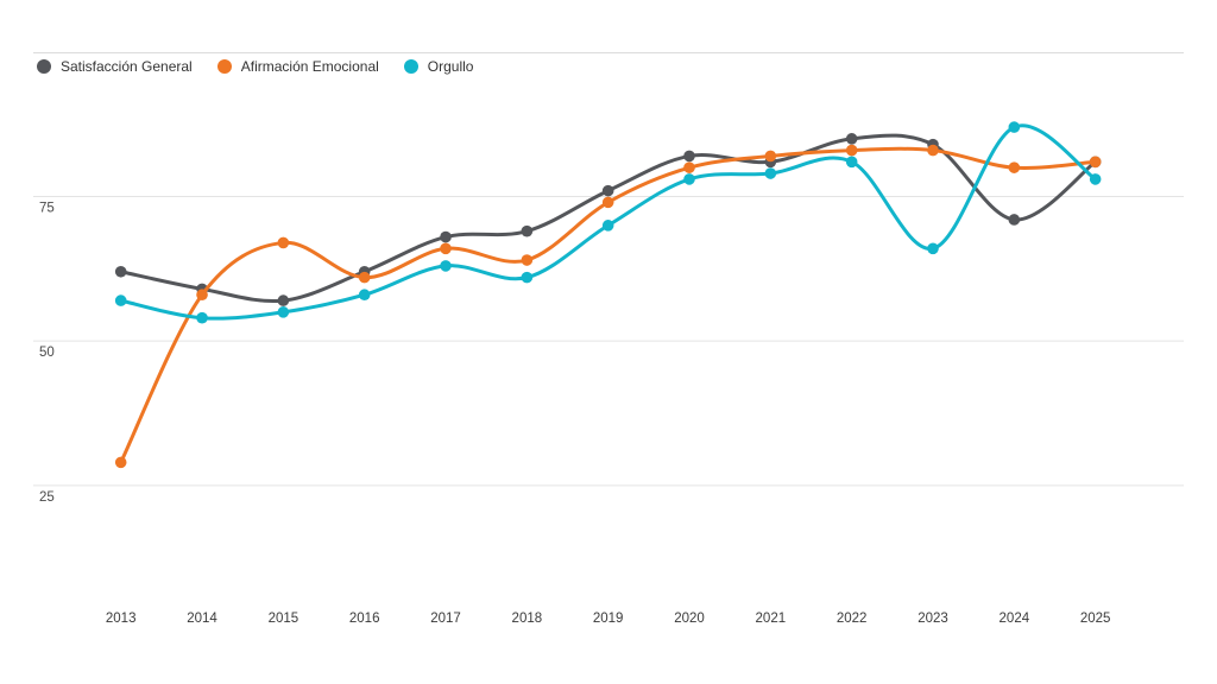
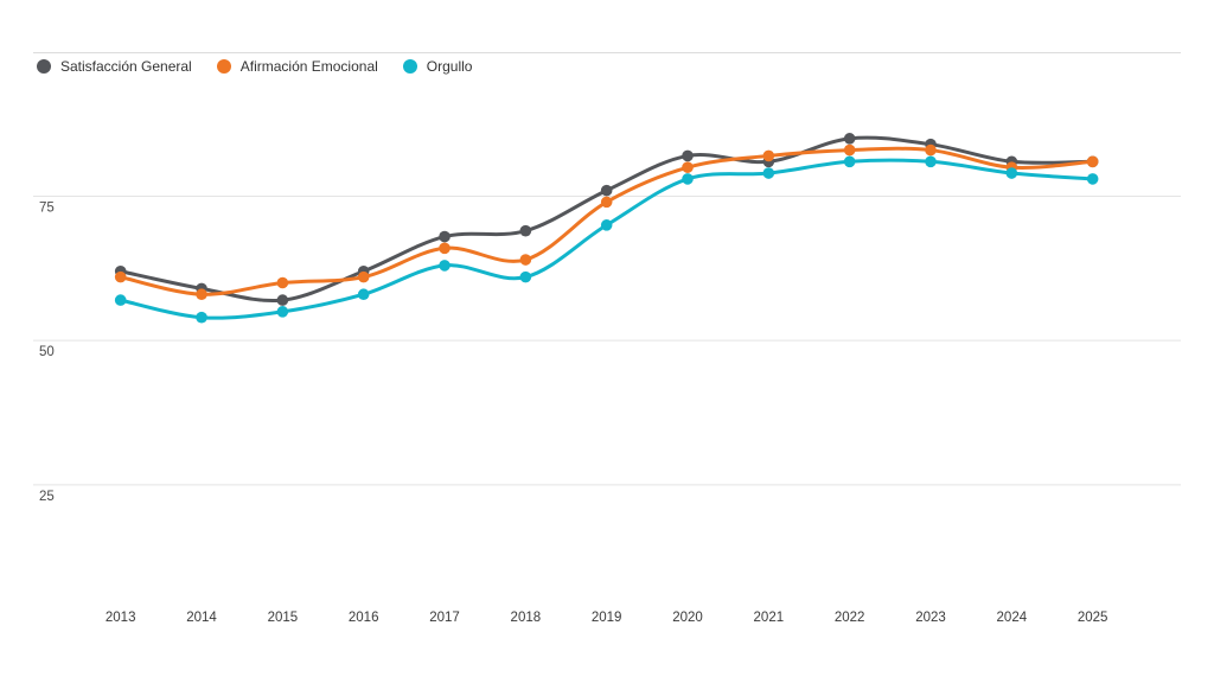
Afirmación Emocional/2013: 29 -> 61
Afirmación Emocional/2015: 67 -> 60
Orgullo/2023: 66 -> 81
Satisfacción General/2024: 71 -> 81
Orgullo/2024: 87 -> 79
